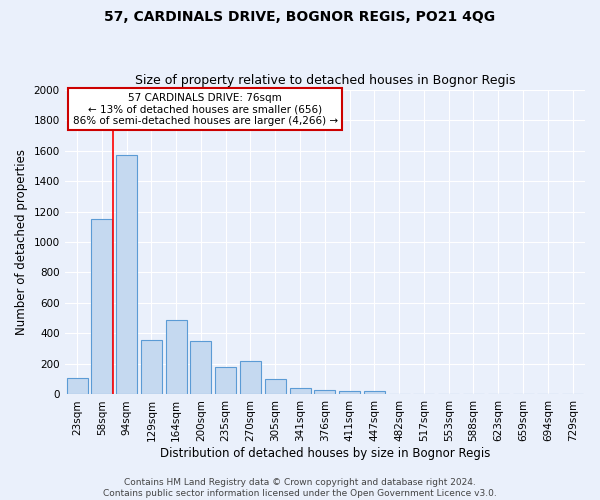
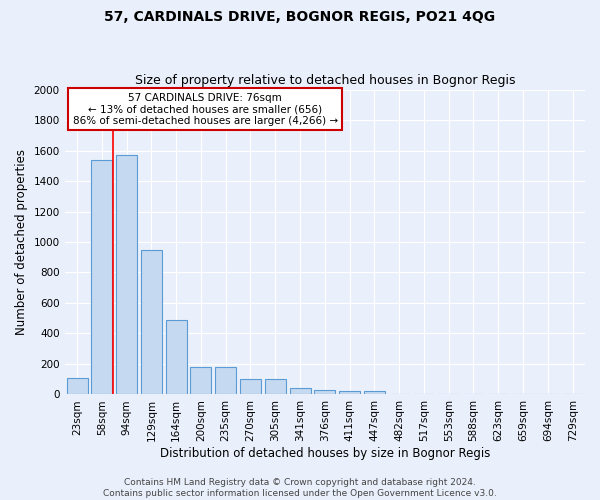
58sqm: 1150 -> 1540
129sqm: 360 -> 940
200sqm: 350 -> 180
270sqm: 220 -> 100
